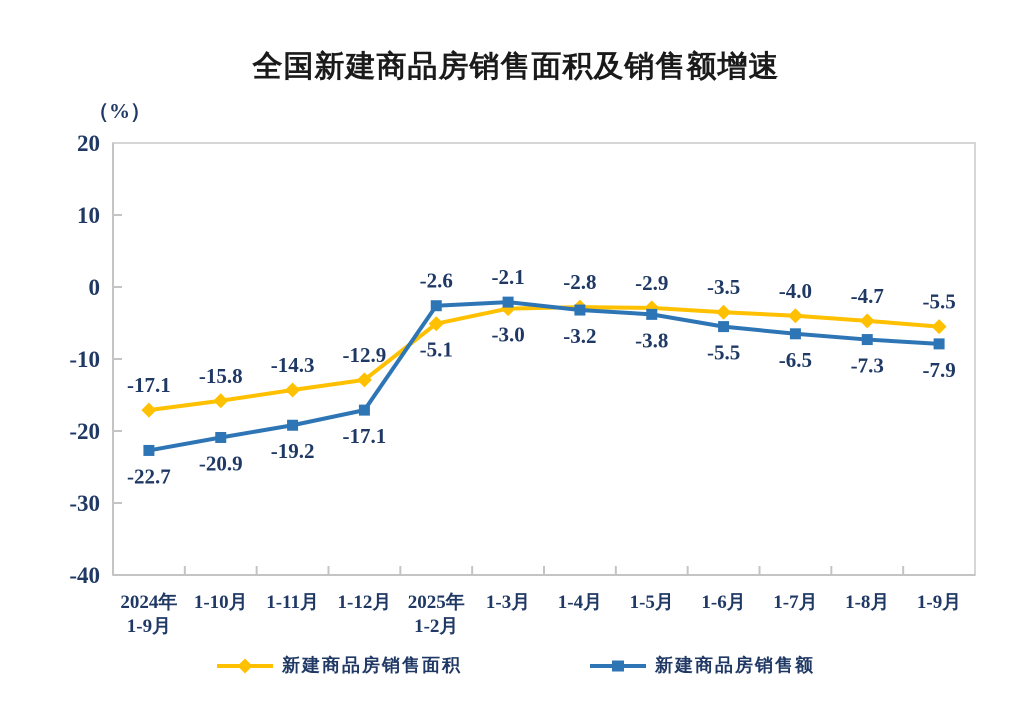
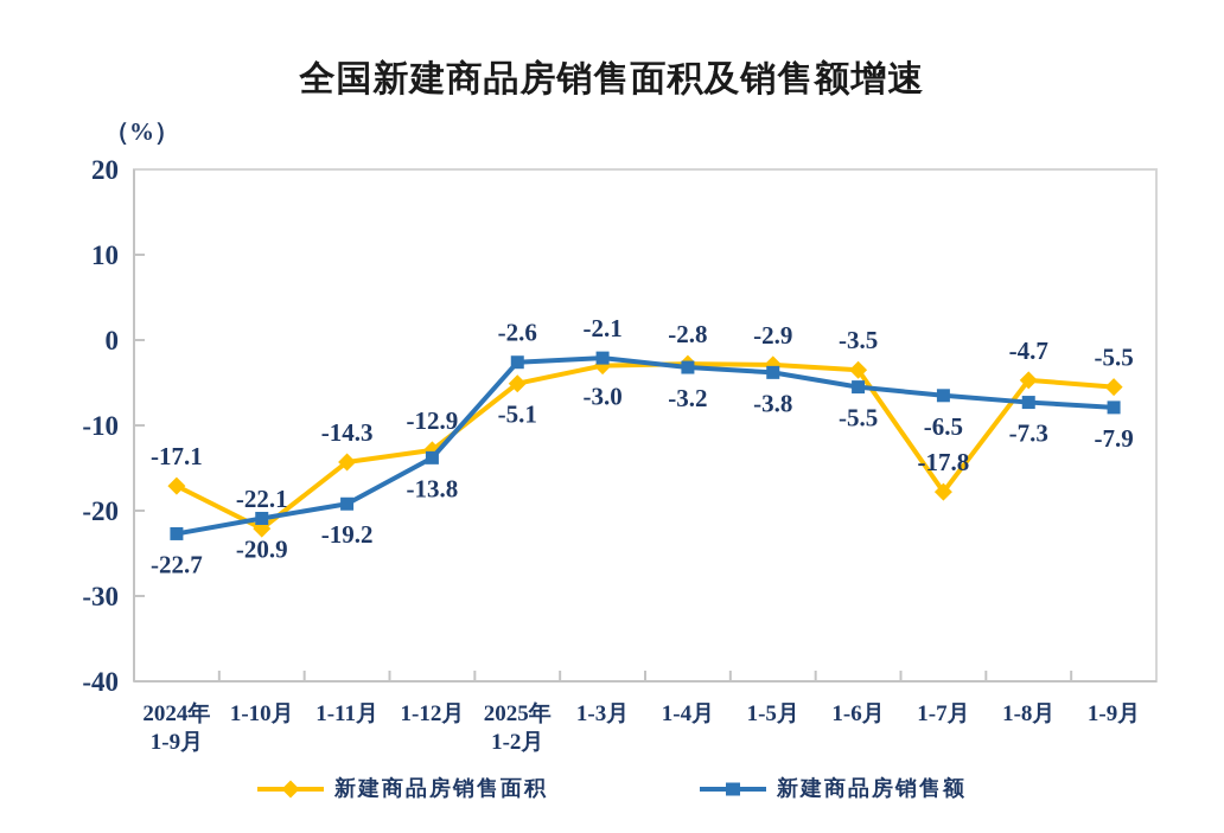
新建商品房销售面积/1-10月: -15.8 -> -22.1
新建商品房销售额/1-12月: -17.1 -> -13.8
新建商品房销售面积/1-7月: -4.0 -> -17.8
